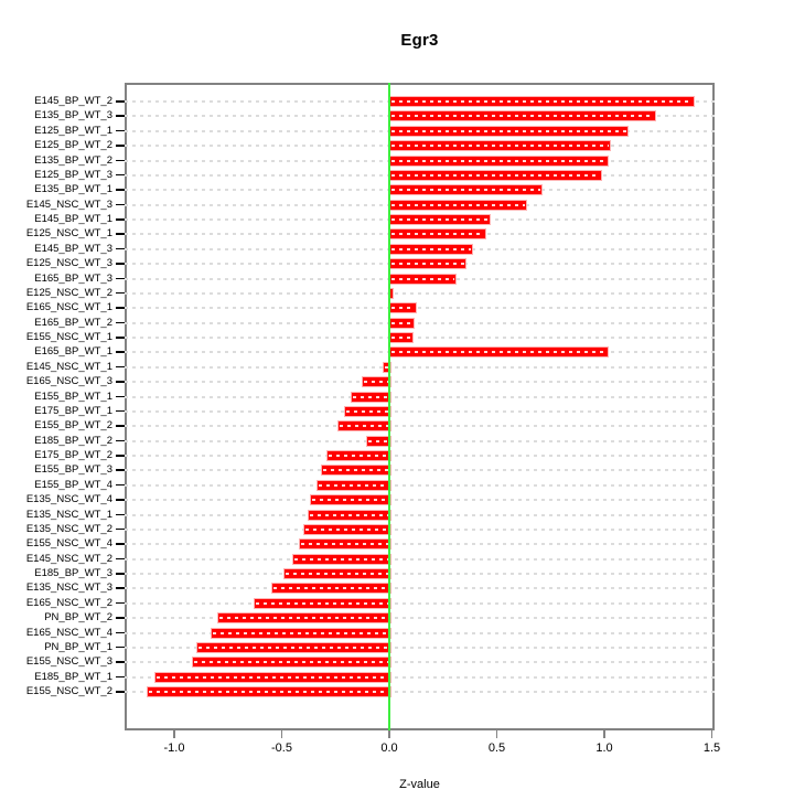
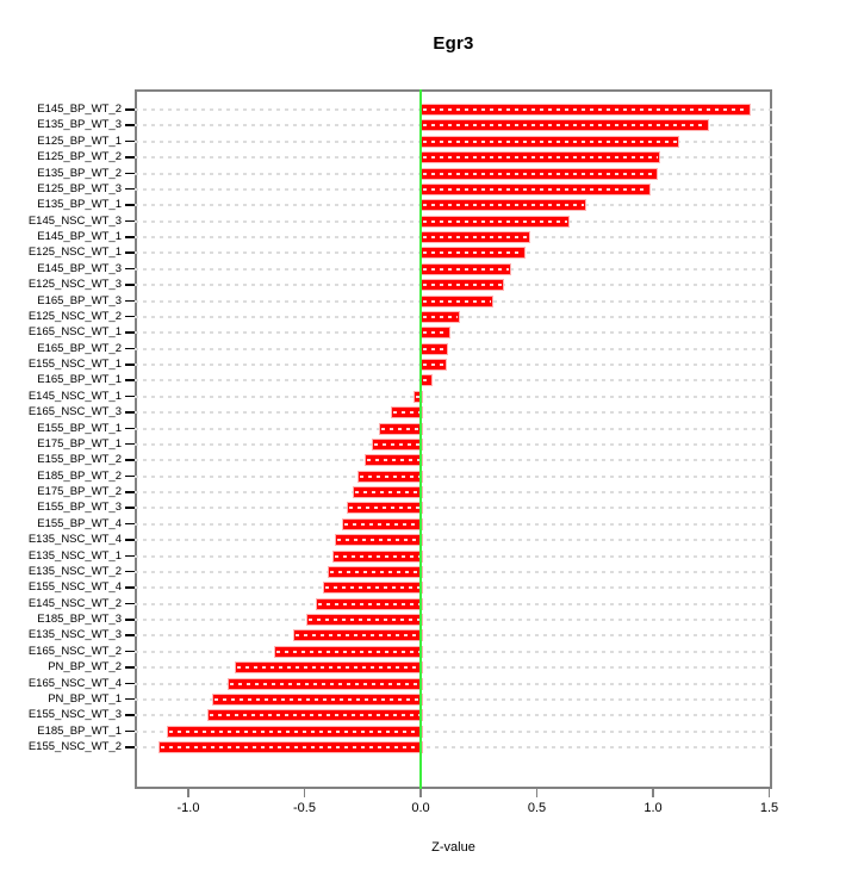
E125_NSC_WT_2: 0.01 -> 0.16
E165_BP_WT_1: 1.01 -> 0.04
E185_BP_WT_2: -0.11 -> -0.27
